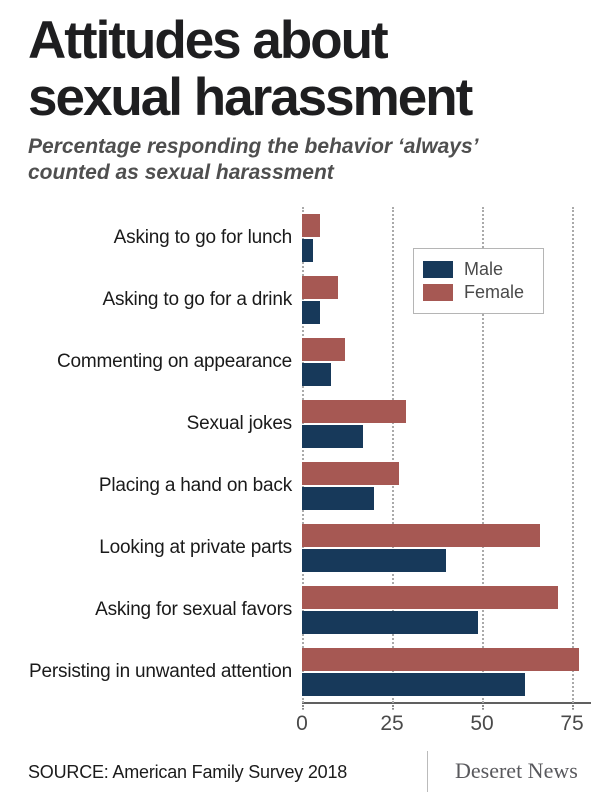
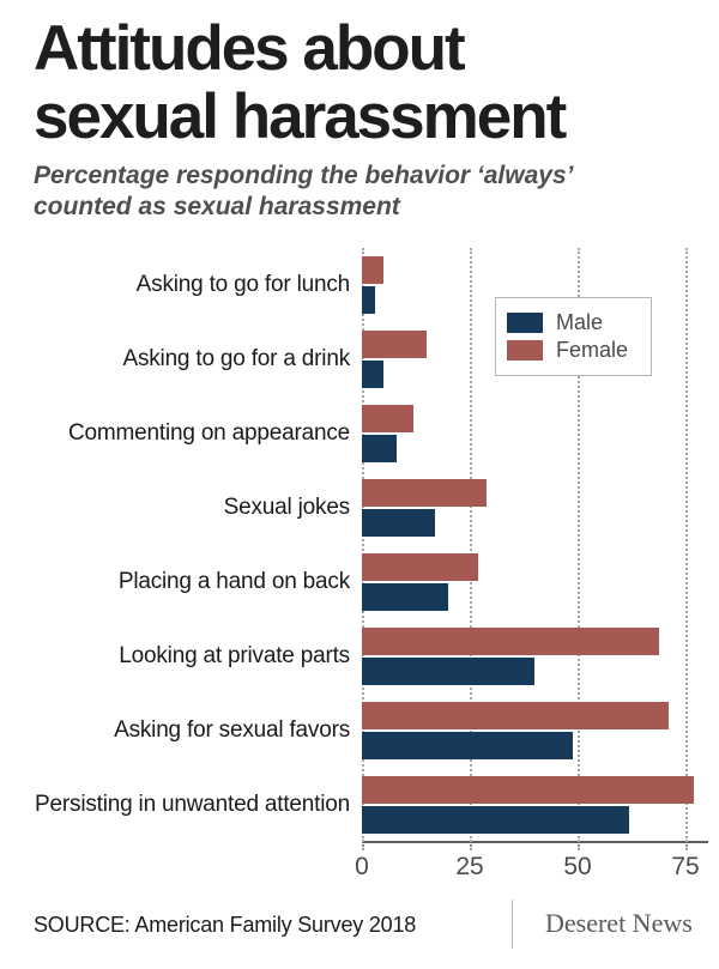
Female/Asking to go for a drink: 10 -> 15
Female/Looking at private parts: 66 -> 69
